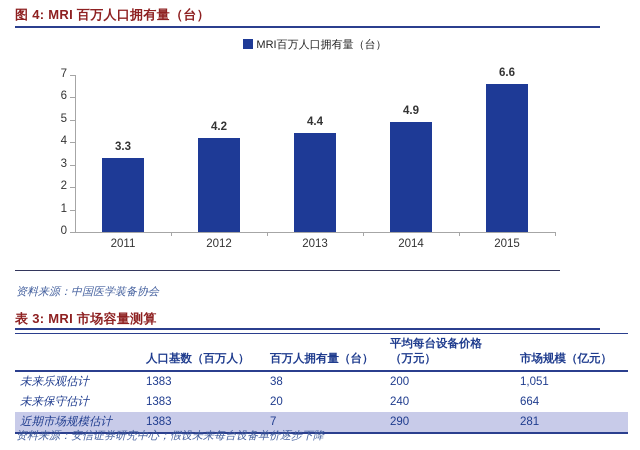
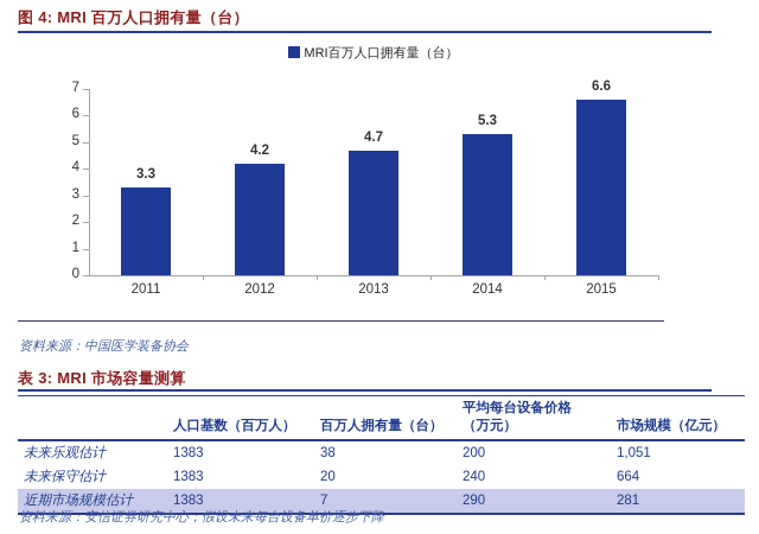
2013: 4.4 -> 4.7
2014: 4.9 -> 5.3
